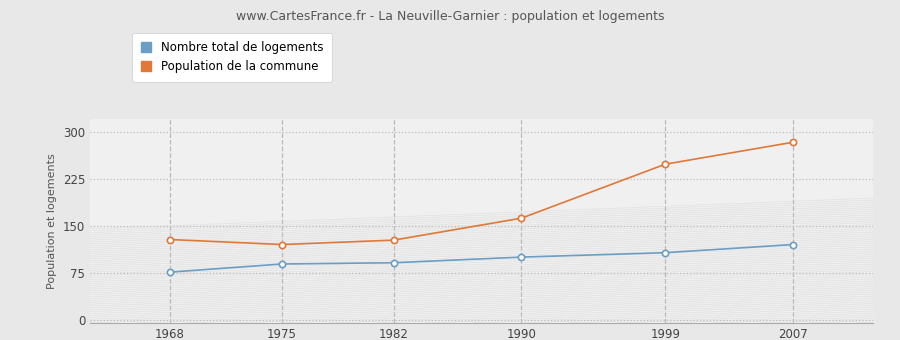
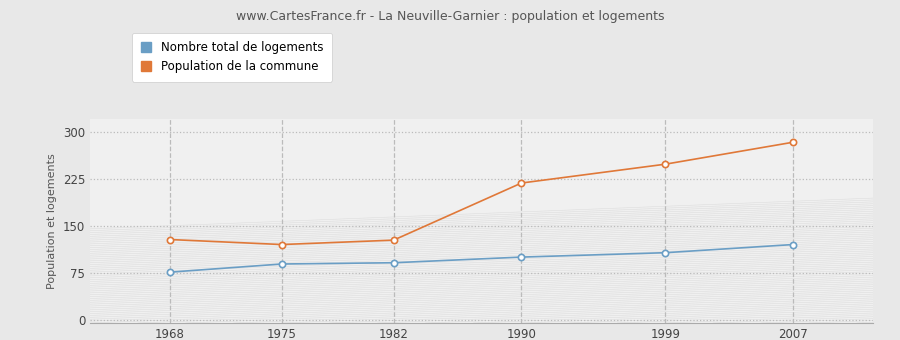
Population de la commune/1990: 162 -> 218
